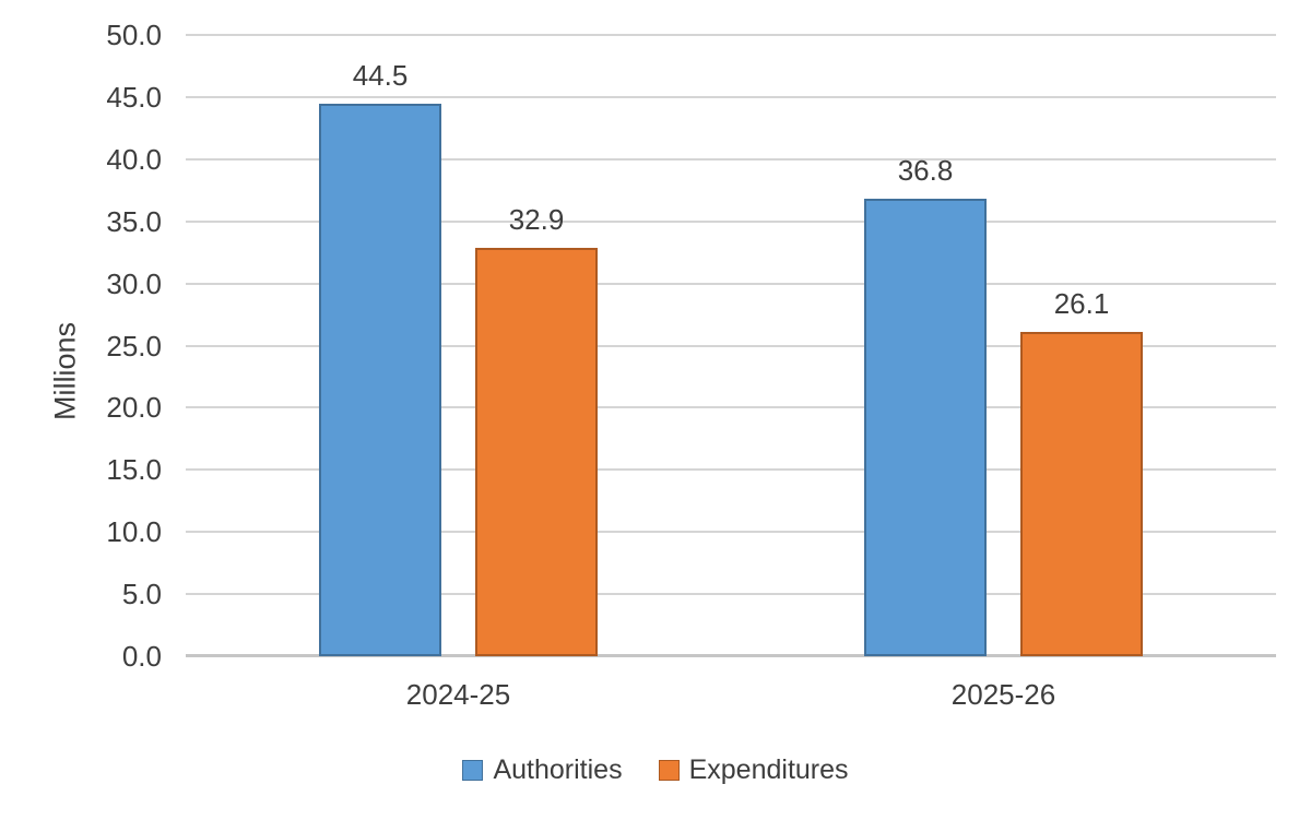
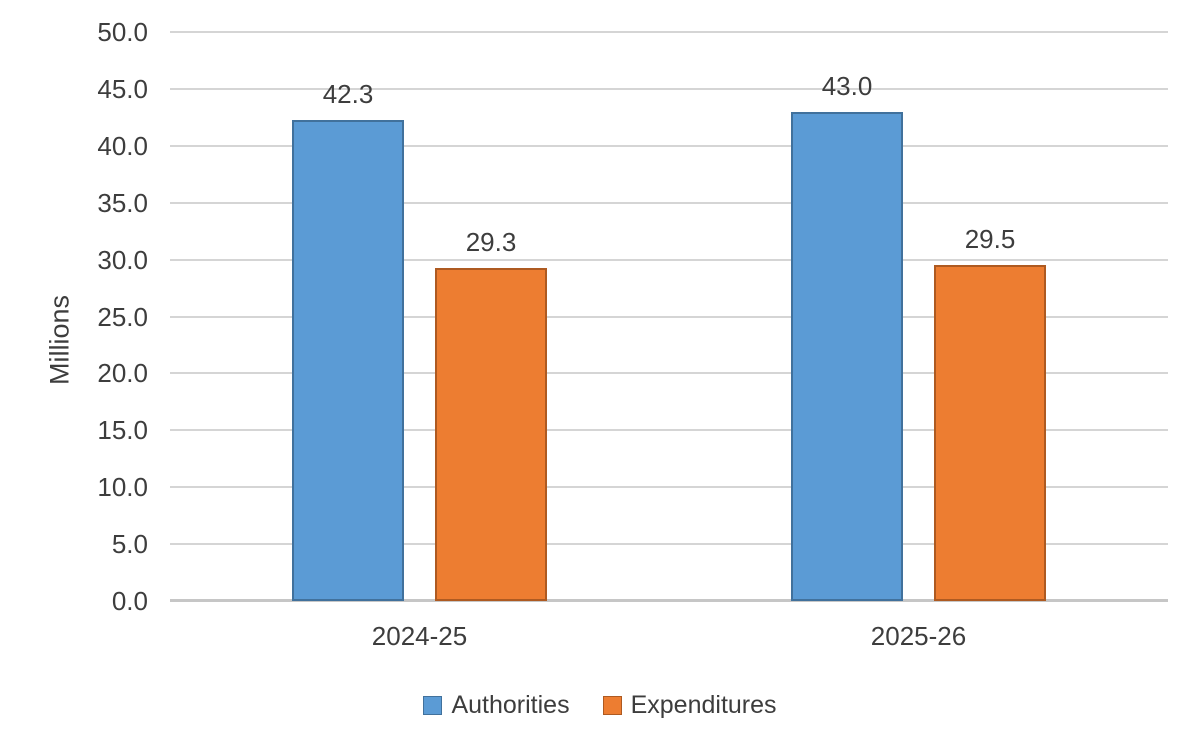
Authorities/2024-25: 44.5 -> 42.3
Expenditures/2024-25: 32.9 -> 29.3
Authorities/2025-26: 36.8 -> 43.0
Expenditures/2025-26: 26.1 -> 29.5
